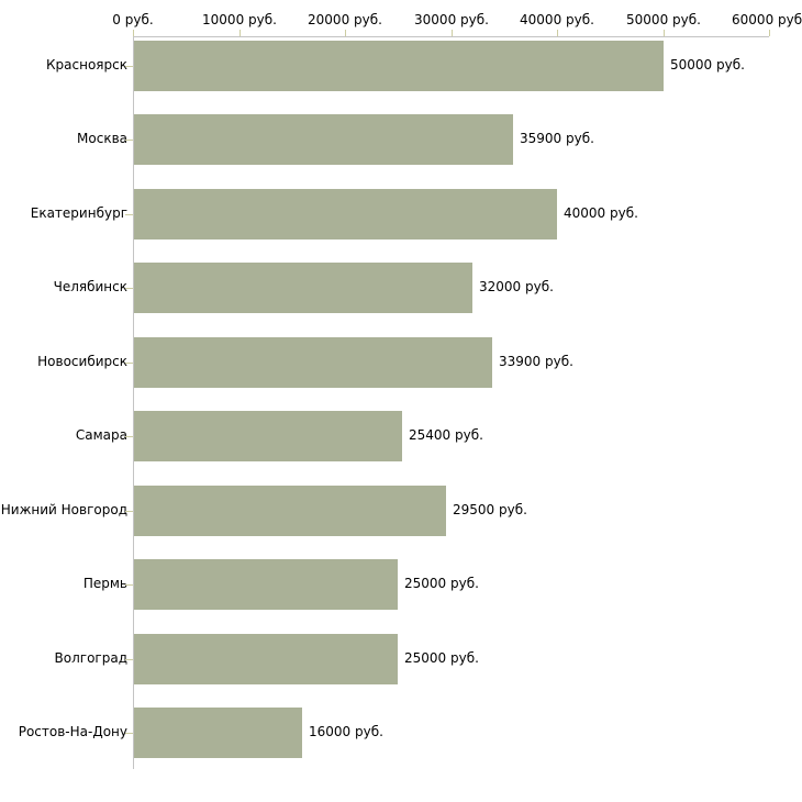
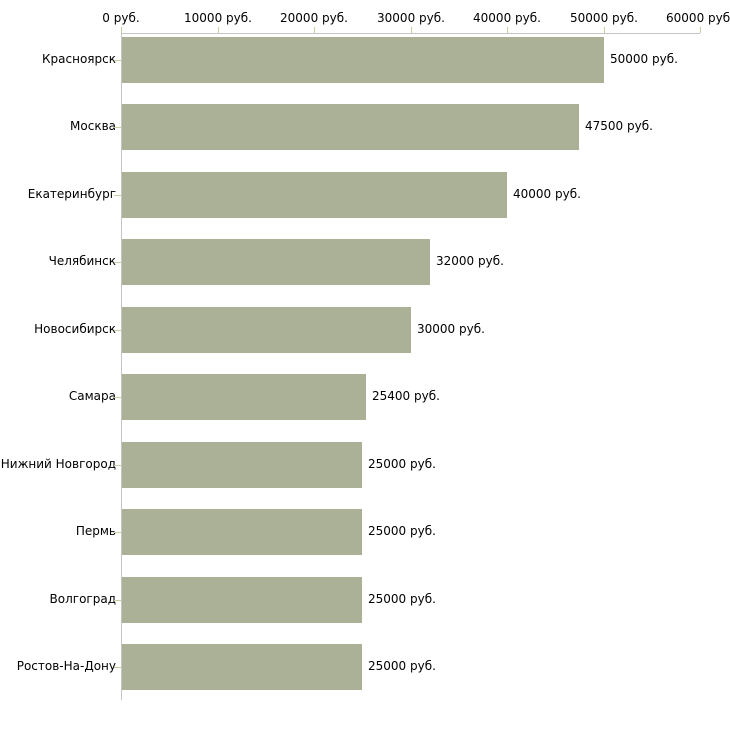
Москва: 35900 -> 47500
Новосибирск: 33900 -> 30000
Нижний Новгород: 29500 -> 25000
Ростов-На-Дону: 16000 -> 25000
